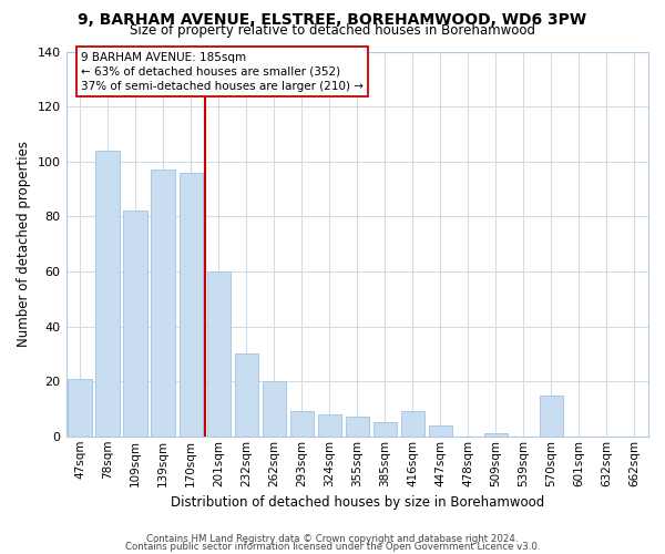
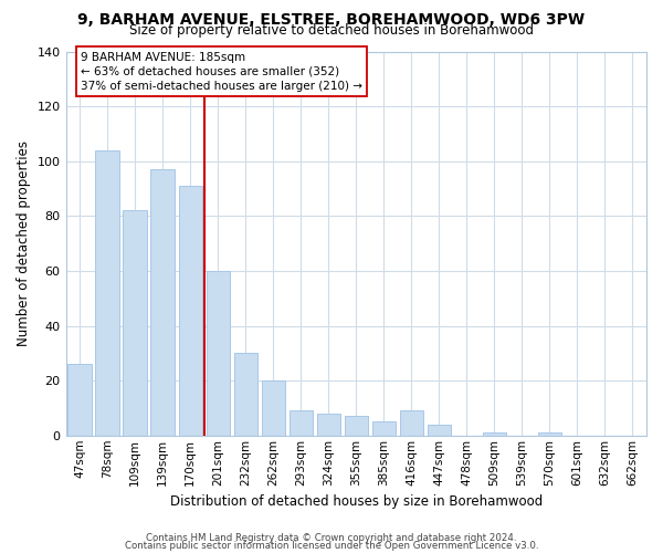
47sqm: 21 -> 26
170sqm: 96 -> 91
570sqm: 15 -> 1
